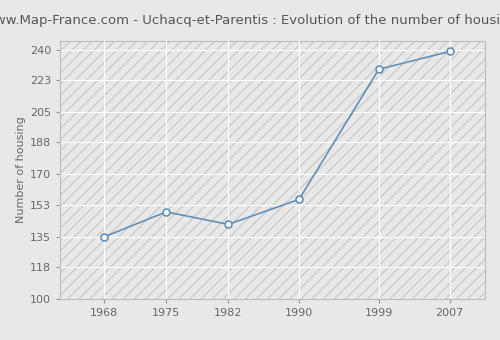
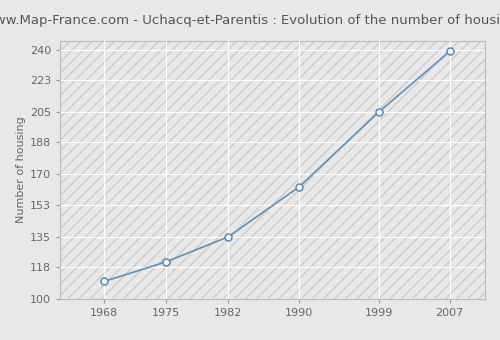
1968: 135 -> 110
1975: 149 -> 121
1982: 142 -> 135
1990: 156 -> 163
1999: 229 -> 205
